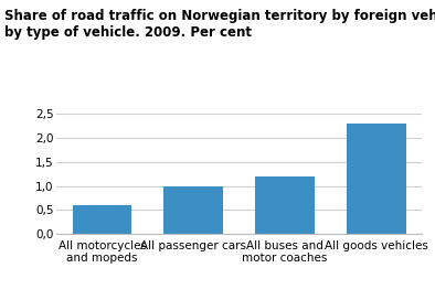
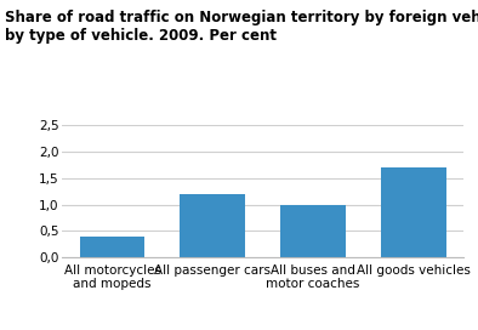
All motorcycles and mopeds: 0,6 -> 0,4
All passenger cars: 1,0 -> 1,2
All buses and motor coaches: 1,2 -> 1,0
All goods vehicles: 2,3 -> 1,7
